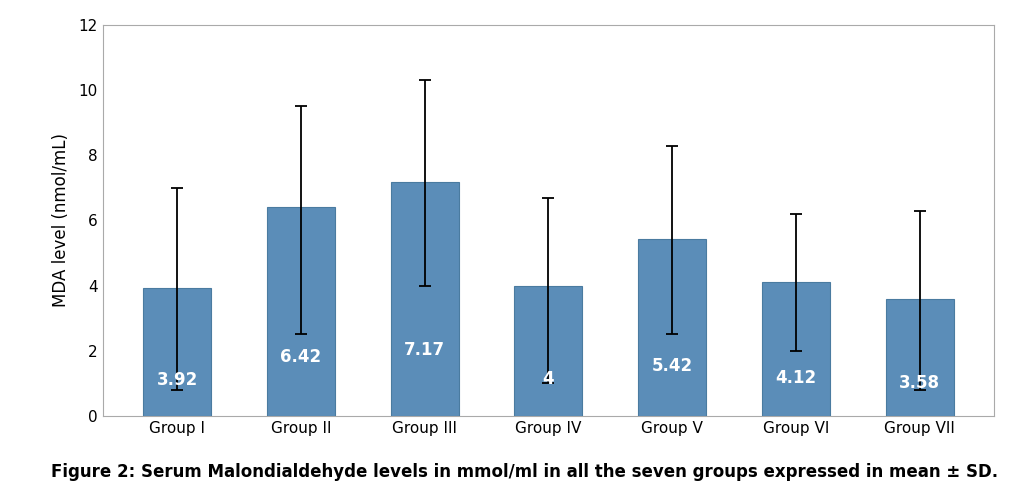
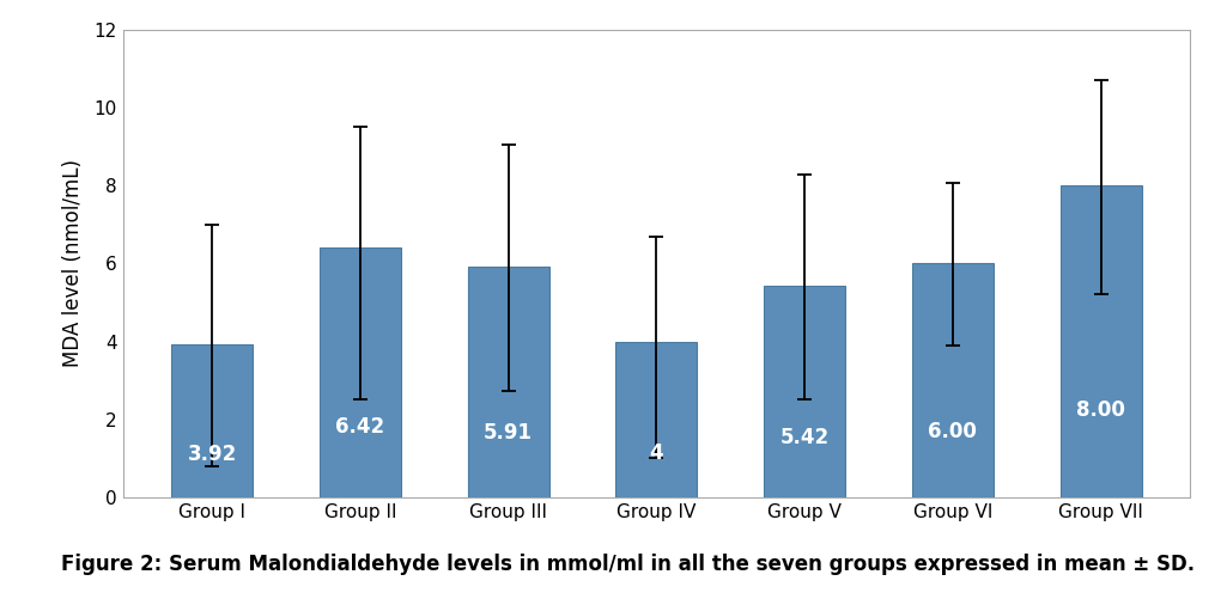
Group III: 7.17 -> 5.91
Group VI: 4.12 -> 6.00
Group VII: 3.58 -> 8.00
